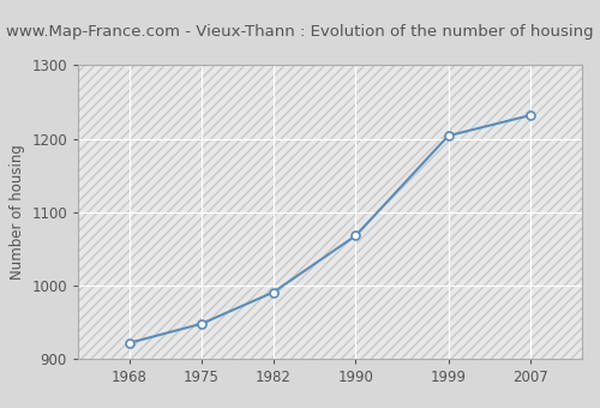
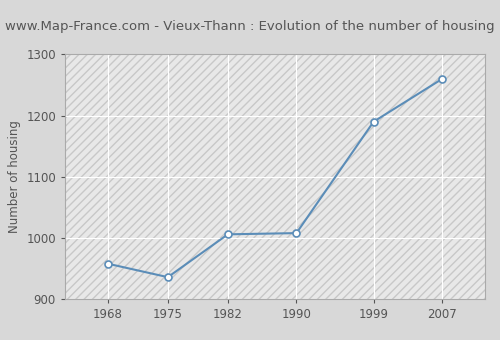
1968: 922 -> 958
1975: 948 -> 936
1982: 991 -> 1006
1990: 1068 -> 1008
1999: 1204 -> 1190
2007: 1232 -> 1260
